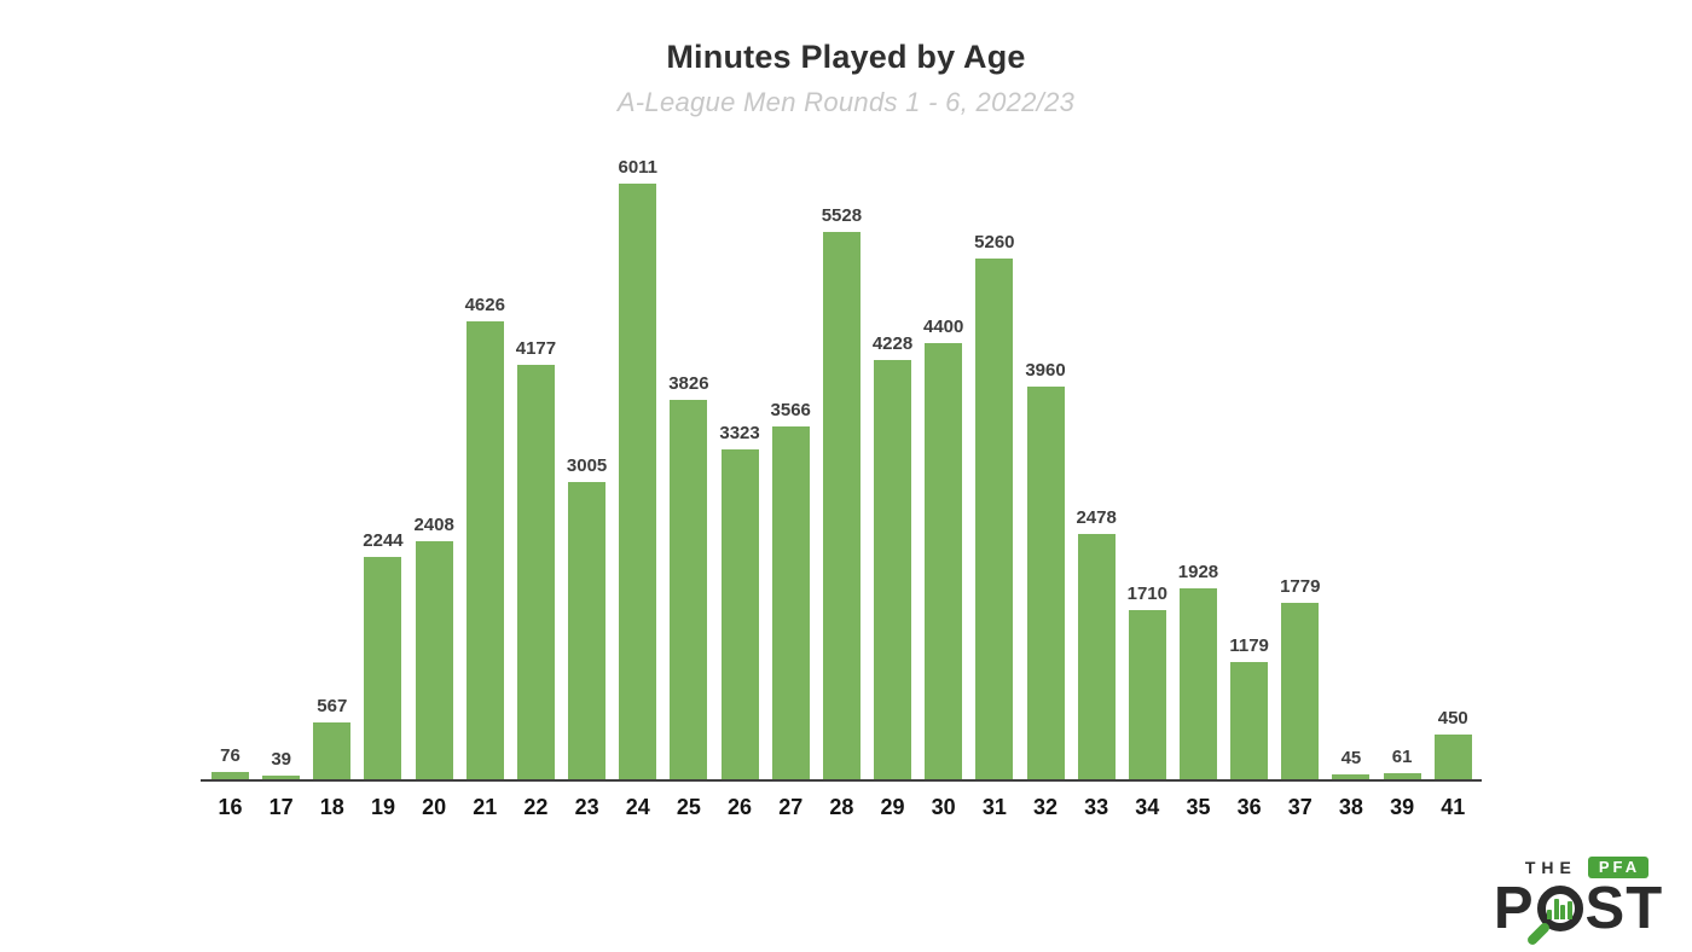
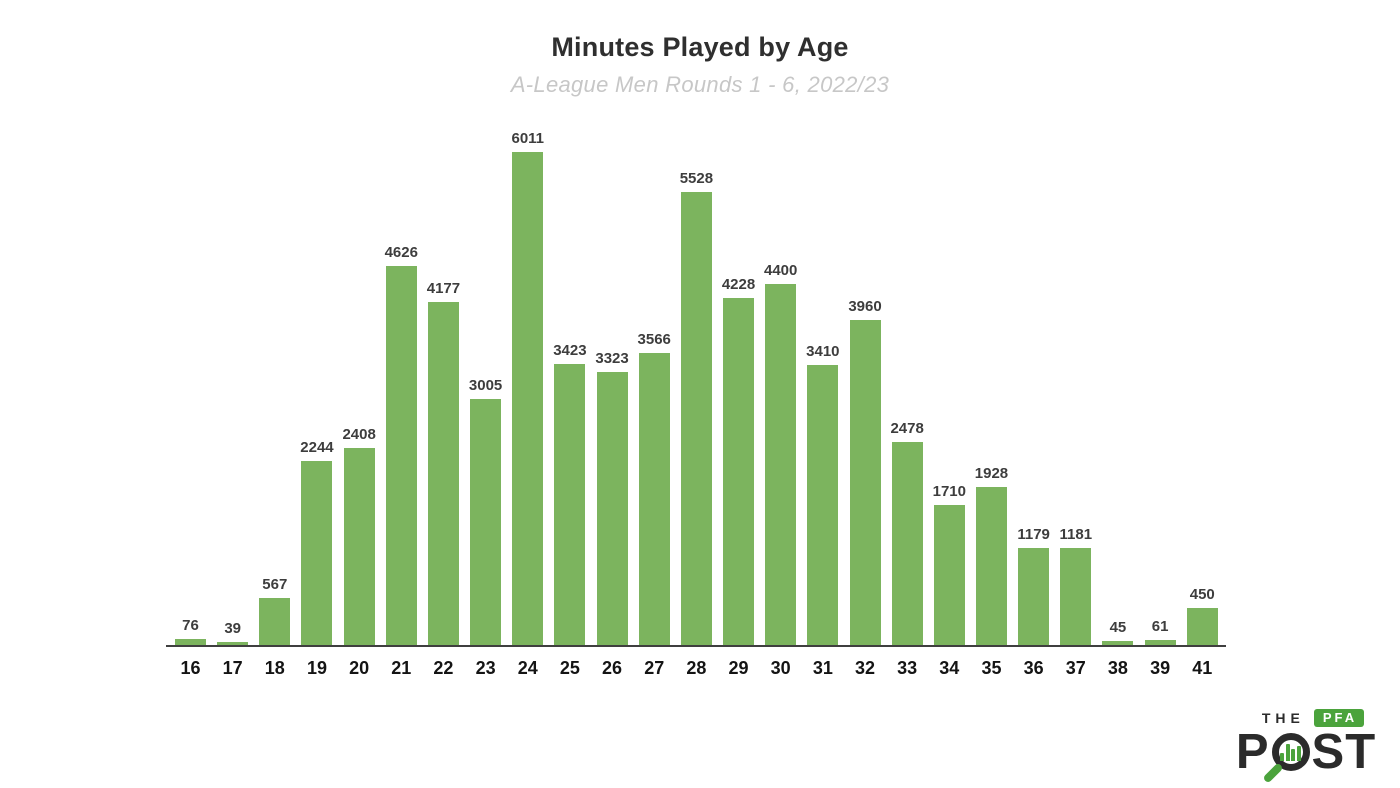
25: 3826 -> 3423
31: 5260 -> 3410
37: 1779 -> 1181
